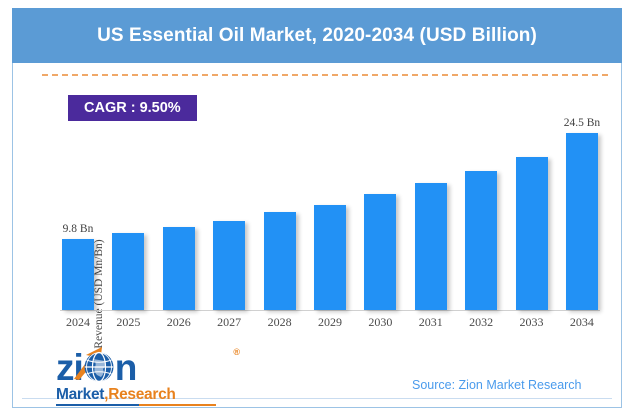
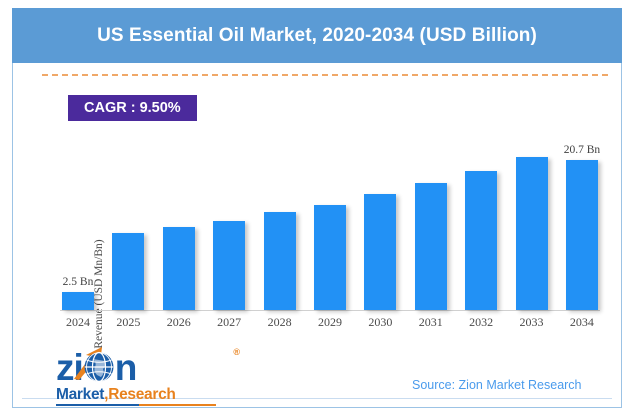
2024: 9.8 -> 2.5
2034: 24.5 -> 20.7
